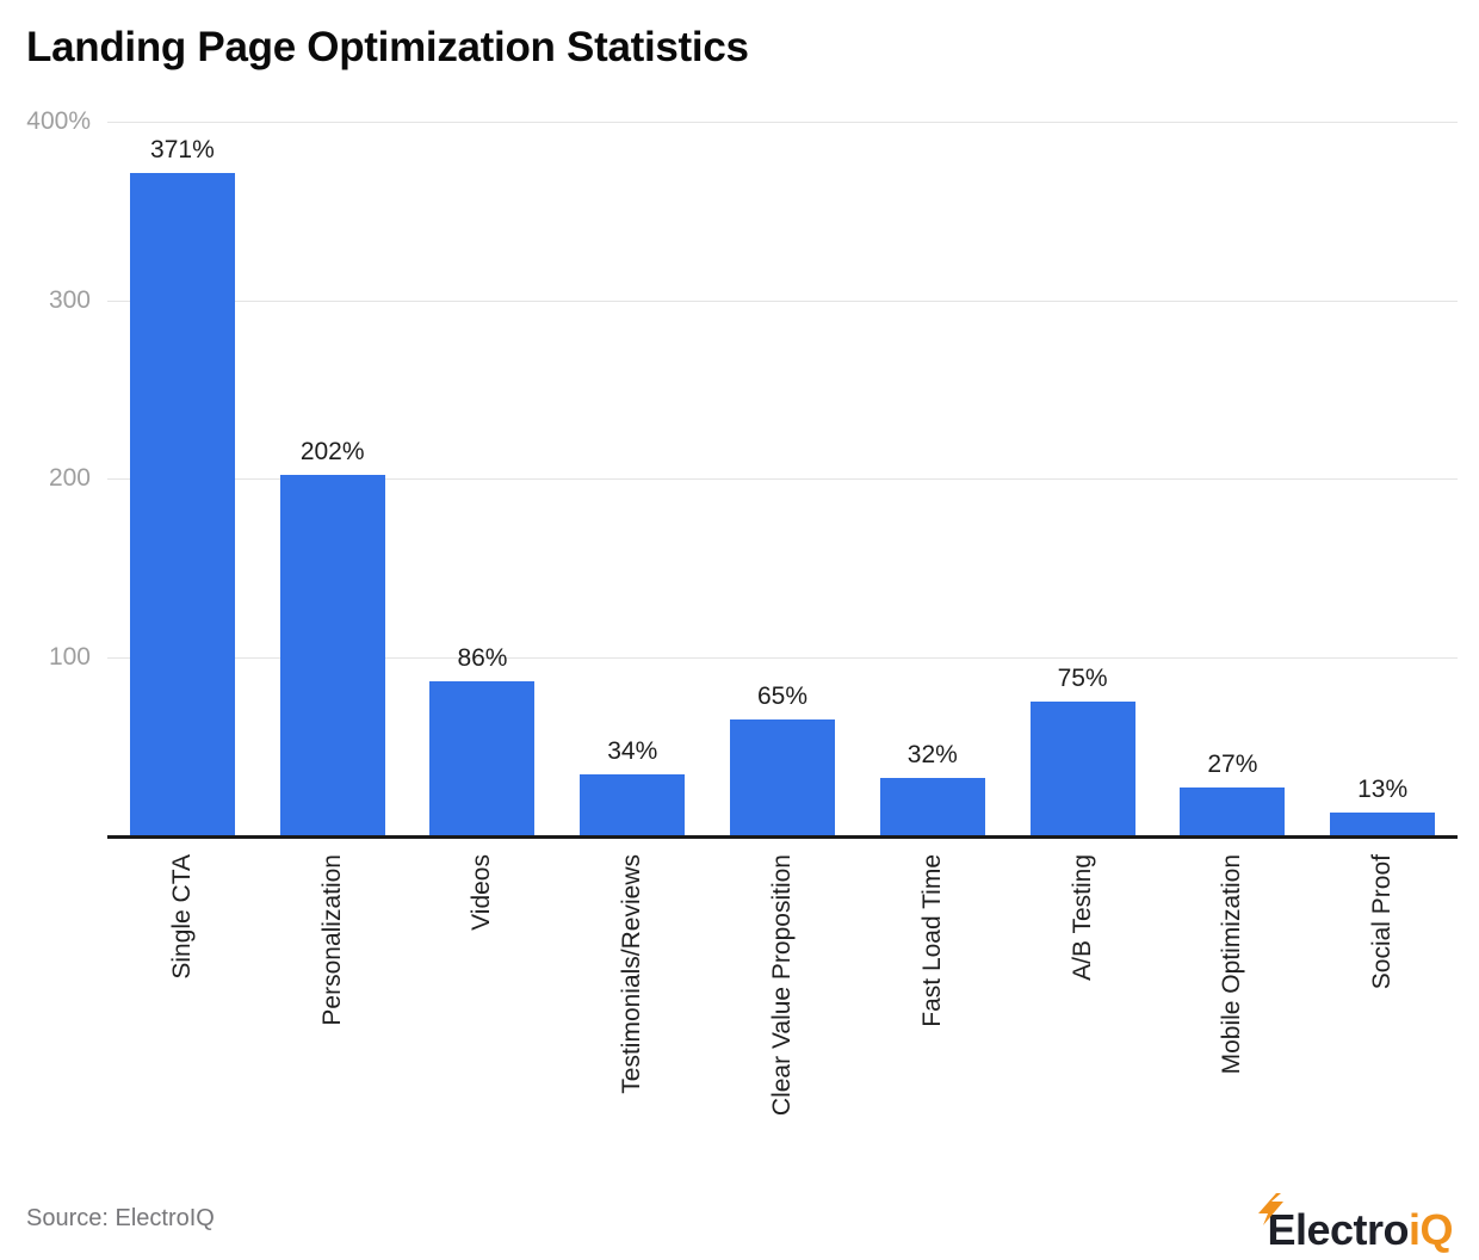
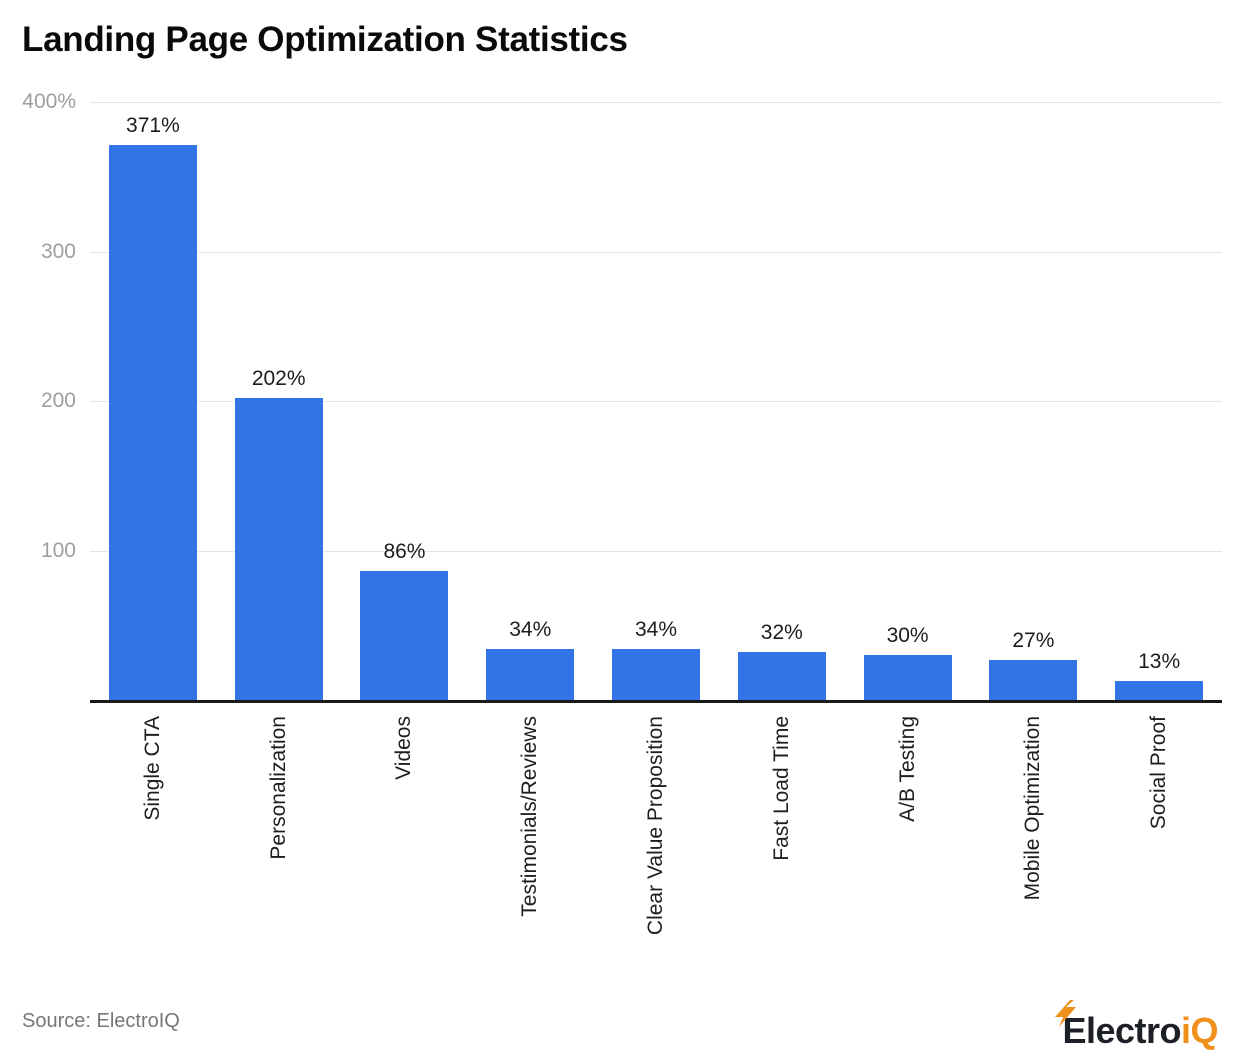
Clear Value Proposition: 65% -> 34%
A/B Testing: 75% -> 30%
